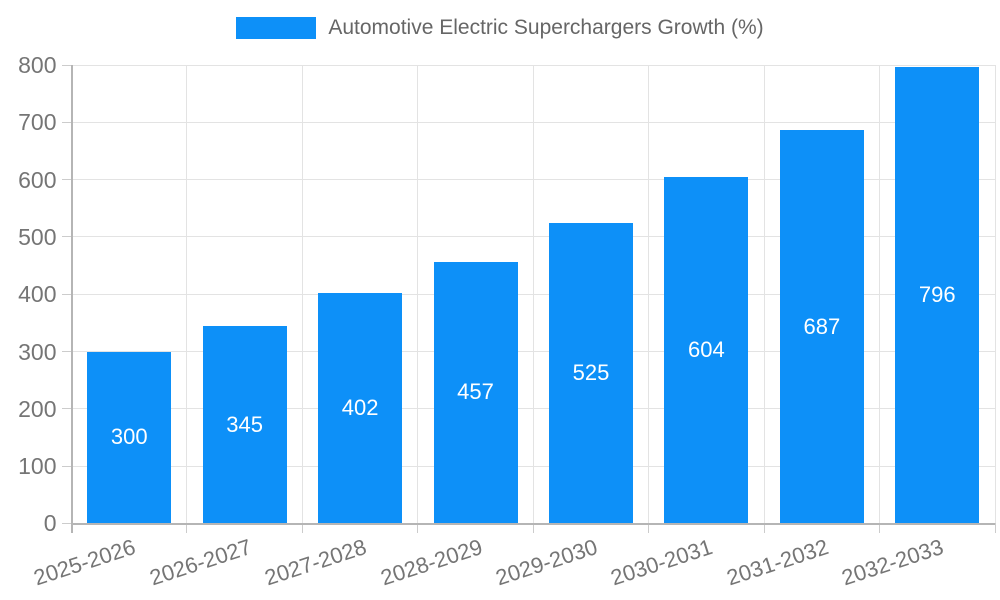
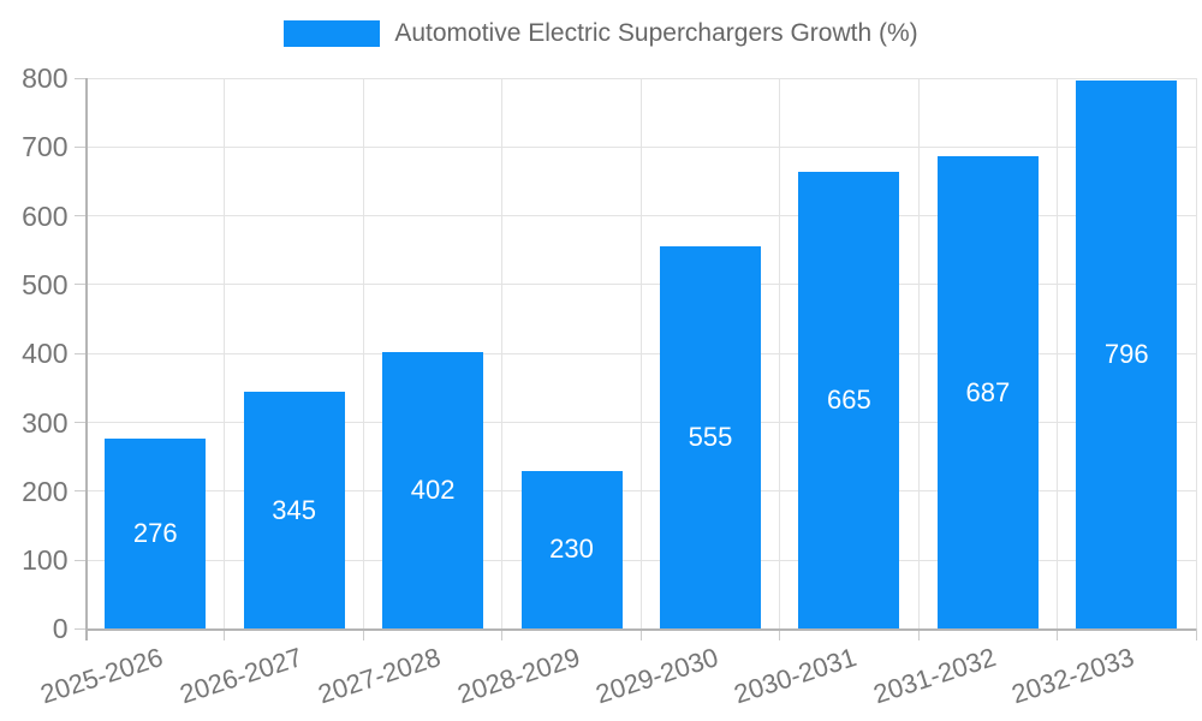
2025-2026: 300 -> 276
2028-2029: 457 -> 230
2029-2030: 525 -> 555
2030-2031: 604 -> 665
